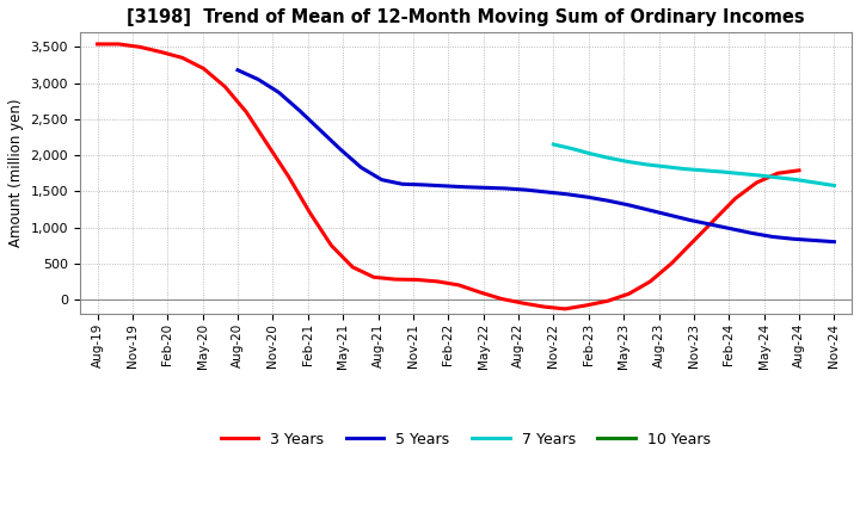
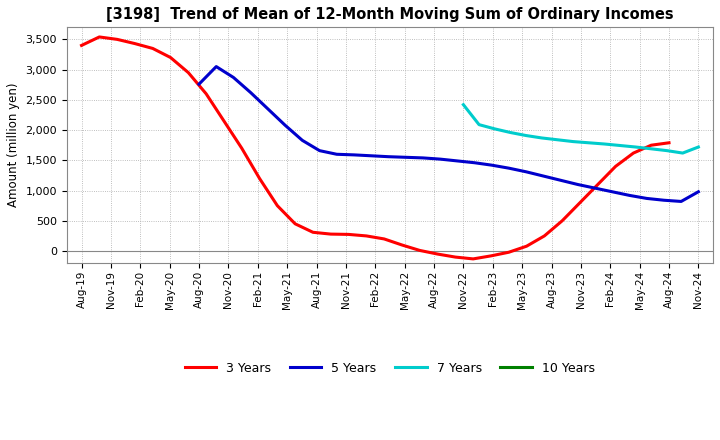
3 Years/Aug-19: 3,540 -> 3,400
5 Years/Aug-20: 3,180 -> 2,760
7 Years/Nov-22: 2,150 -> 2,420
5 Years/Nov-24: 800 -> 980
7 Years/Nov-24: 1,580 -> 1,720
